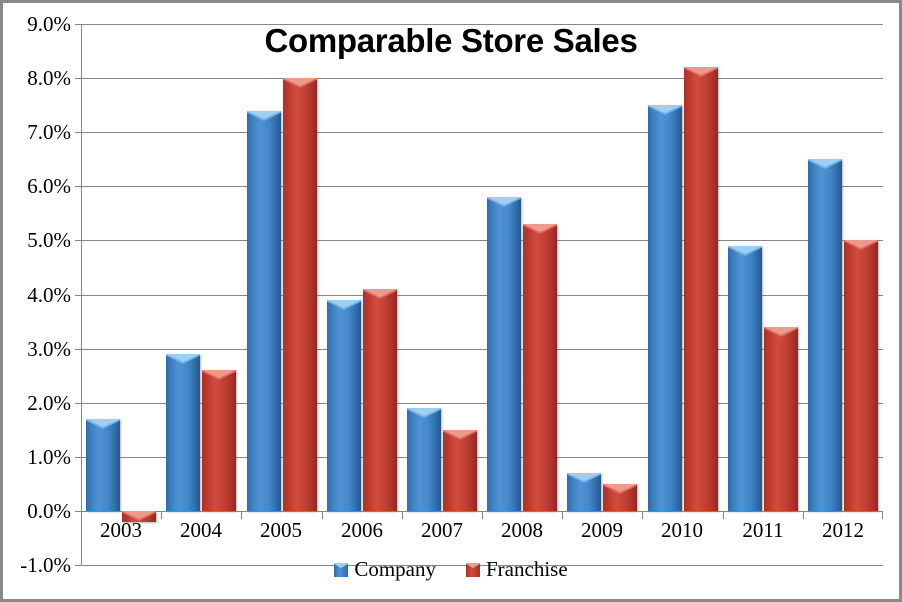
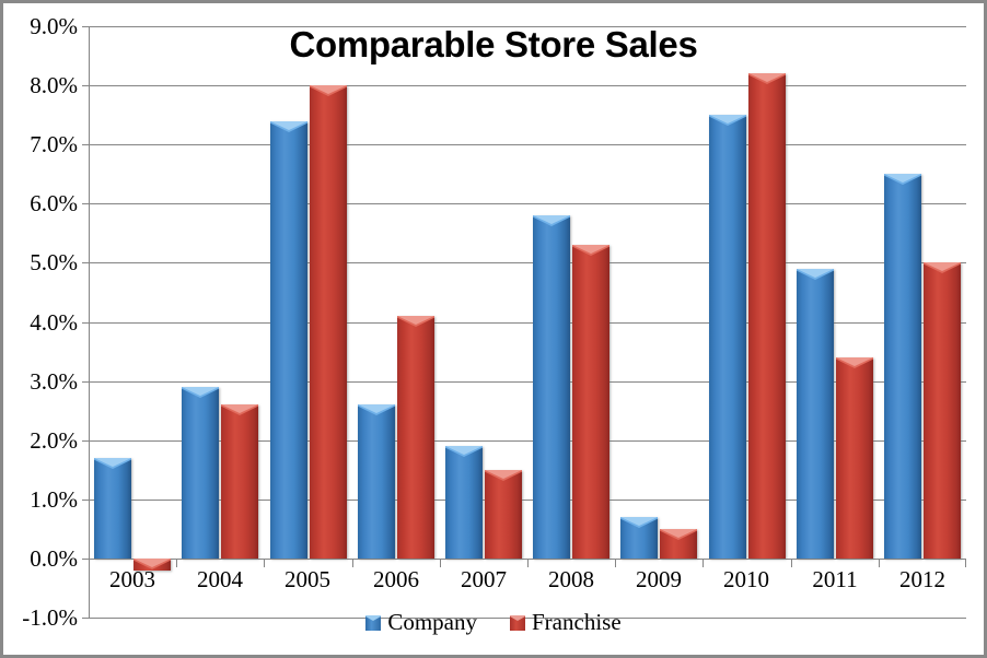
Company/2006: 3.9% -> 2.6%
